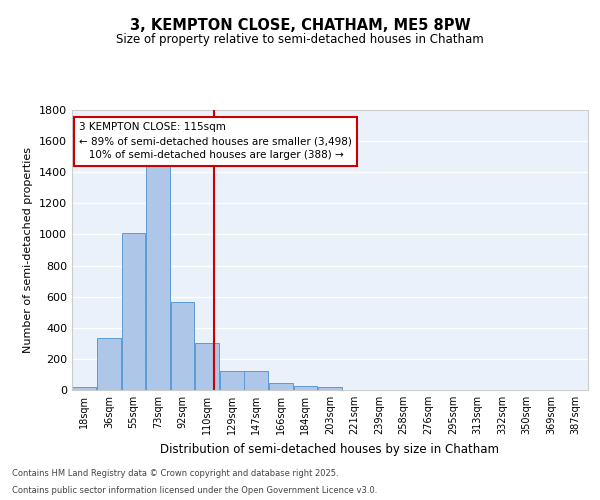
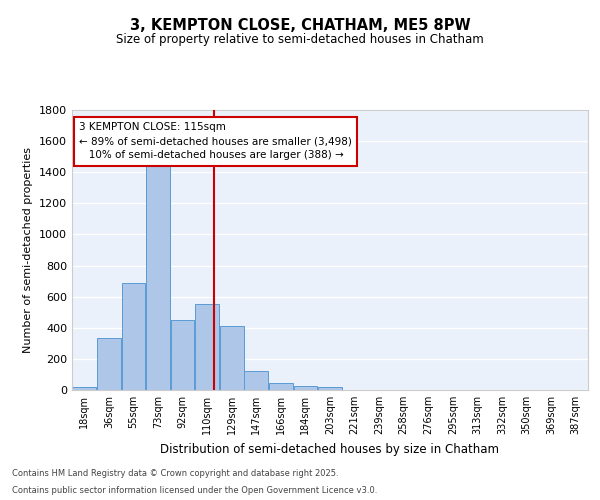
55sqm: 1010 -> 690
92sqm: 560 -> 450
110sqm: 300 -> 550
129sqm: 120 -> 410
